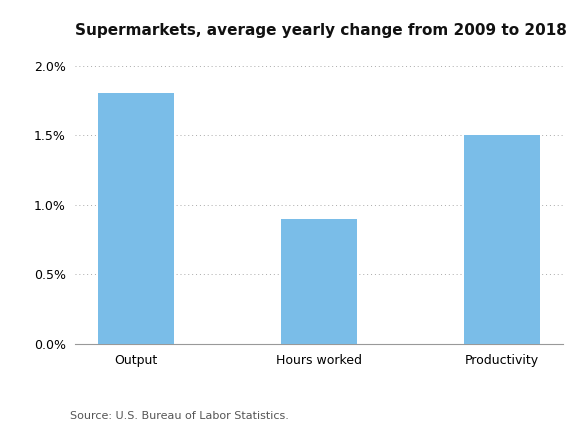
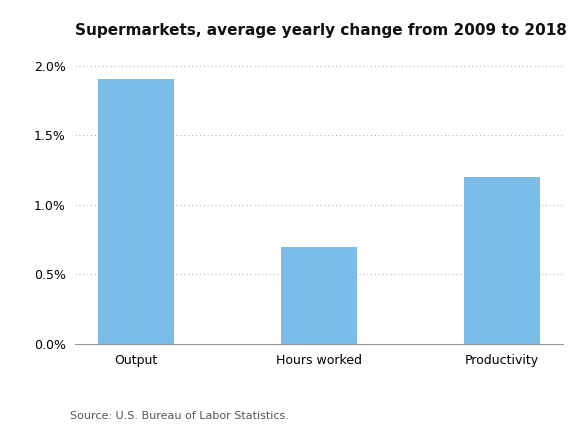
Output: 1.8% -> 1.9%
Hours worked: 0.9% -> 0.7%
Productivity: 1.5% -> 1.2%
